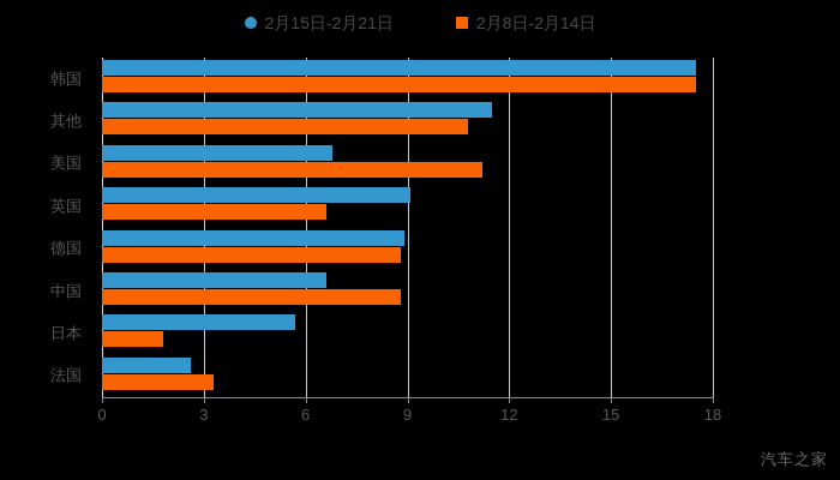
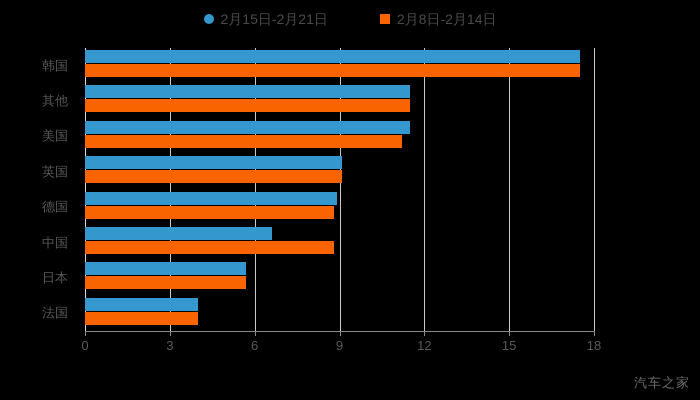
2月8日-2月14日/其他: 10.8 -> 11.5
2月15日-2月21日/美国: 6.8 -> 11.5
2月8日-2月14日/英国: 6.6 -> 9.1
2月8日-2月14日/日本: 1.8 -> 5.7
2月15日-2月21日/法国: 2.6 -> 4.0
2月8日-2月14日/法国: 3.3 -> 4.0
